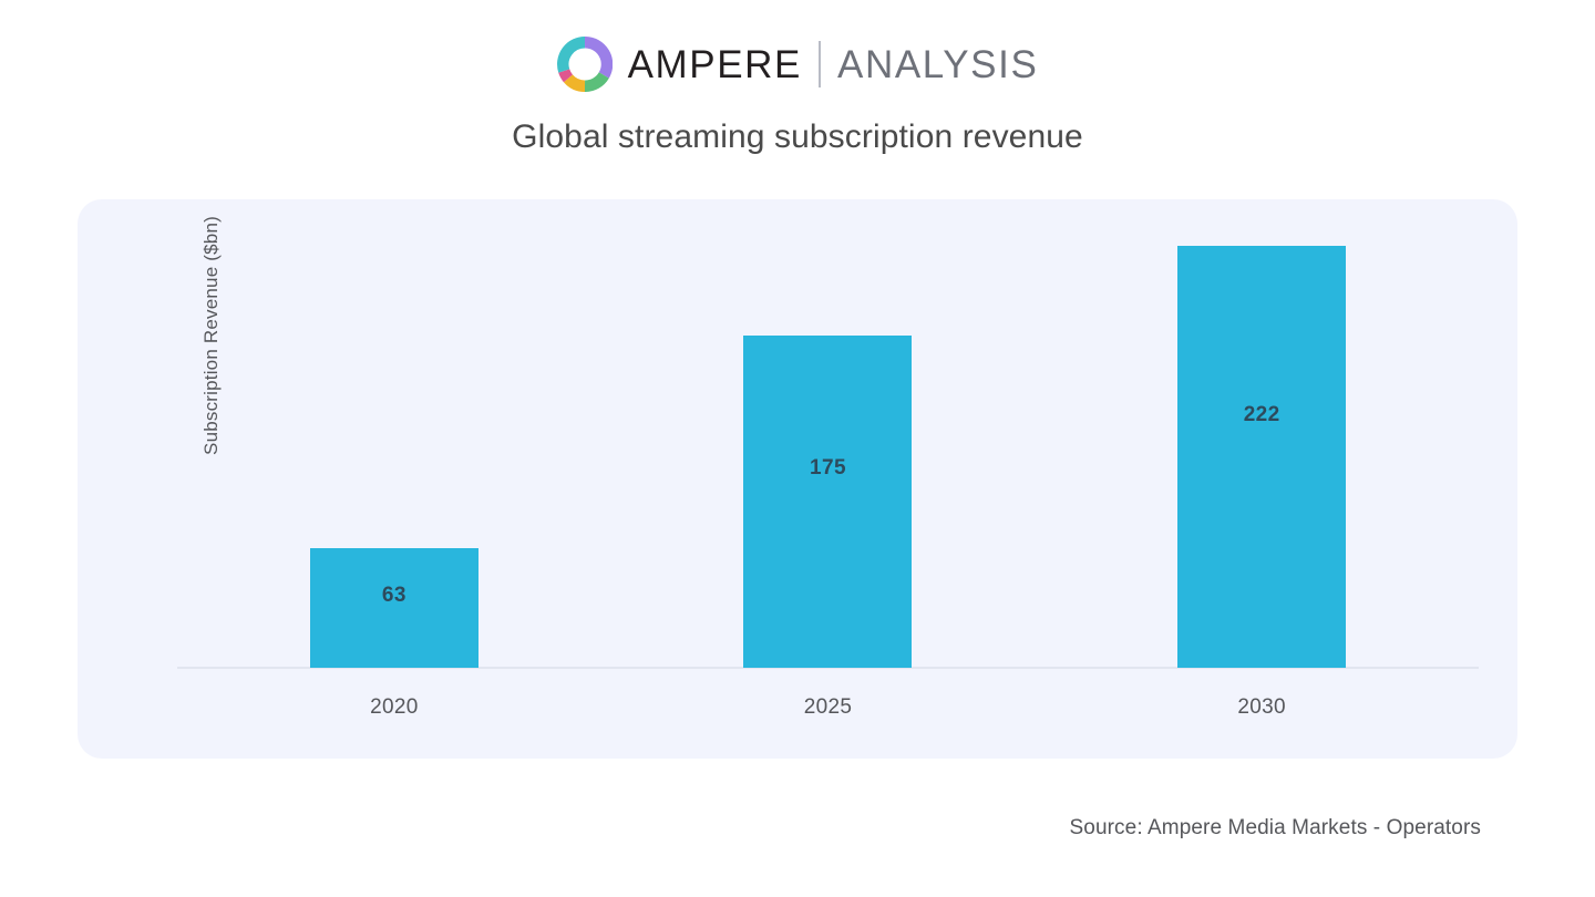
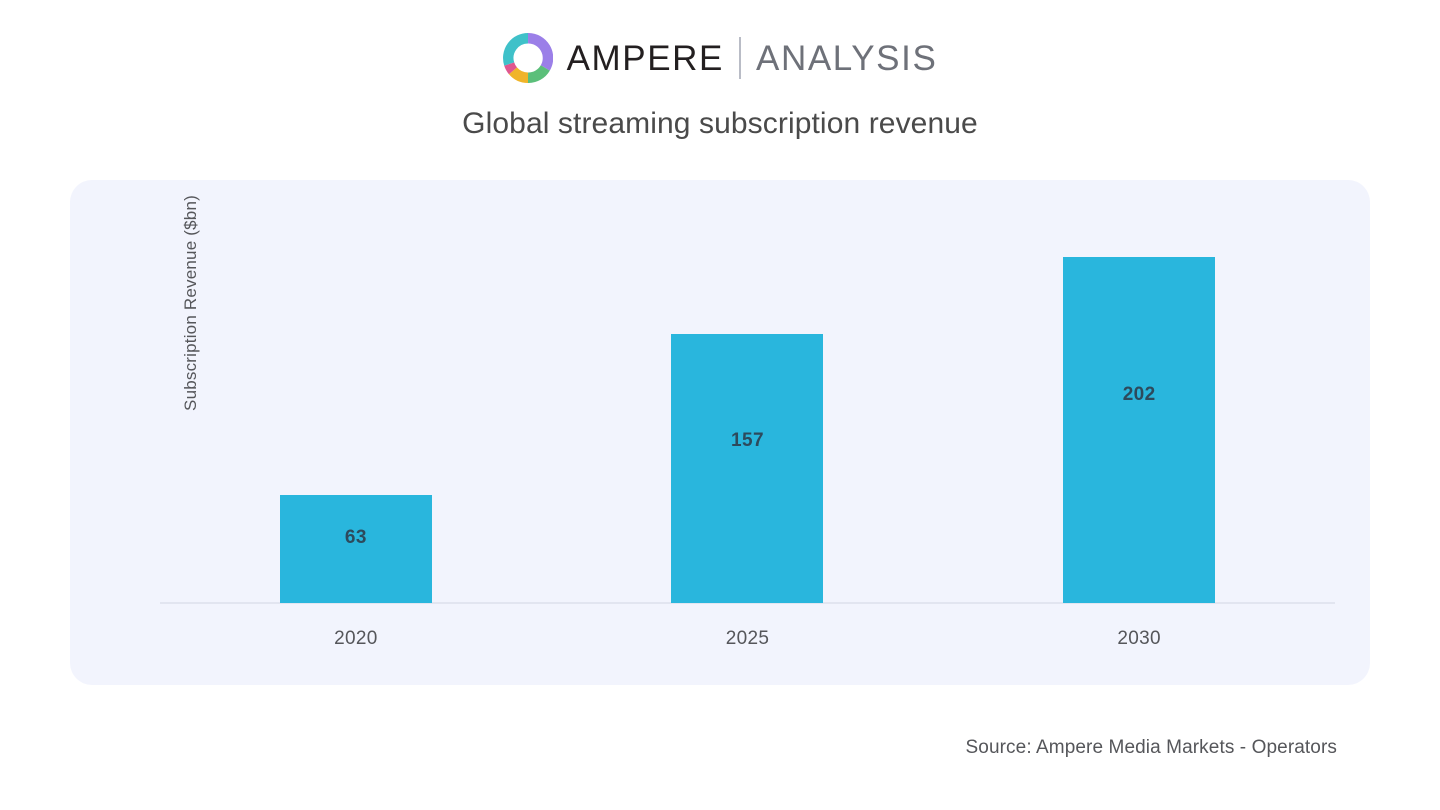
2025: 175 -> 157
2030: 222 -> 202
